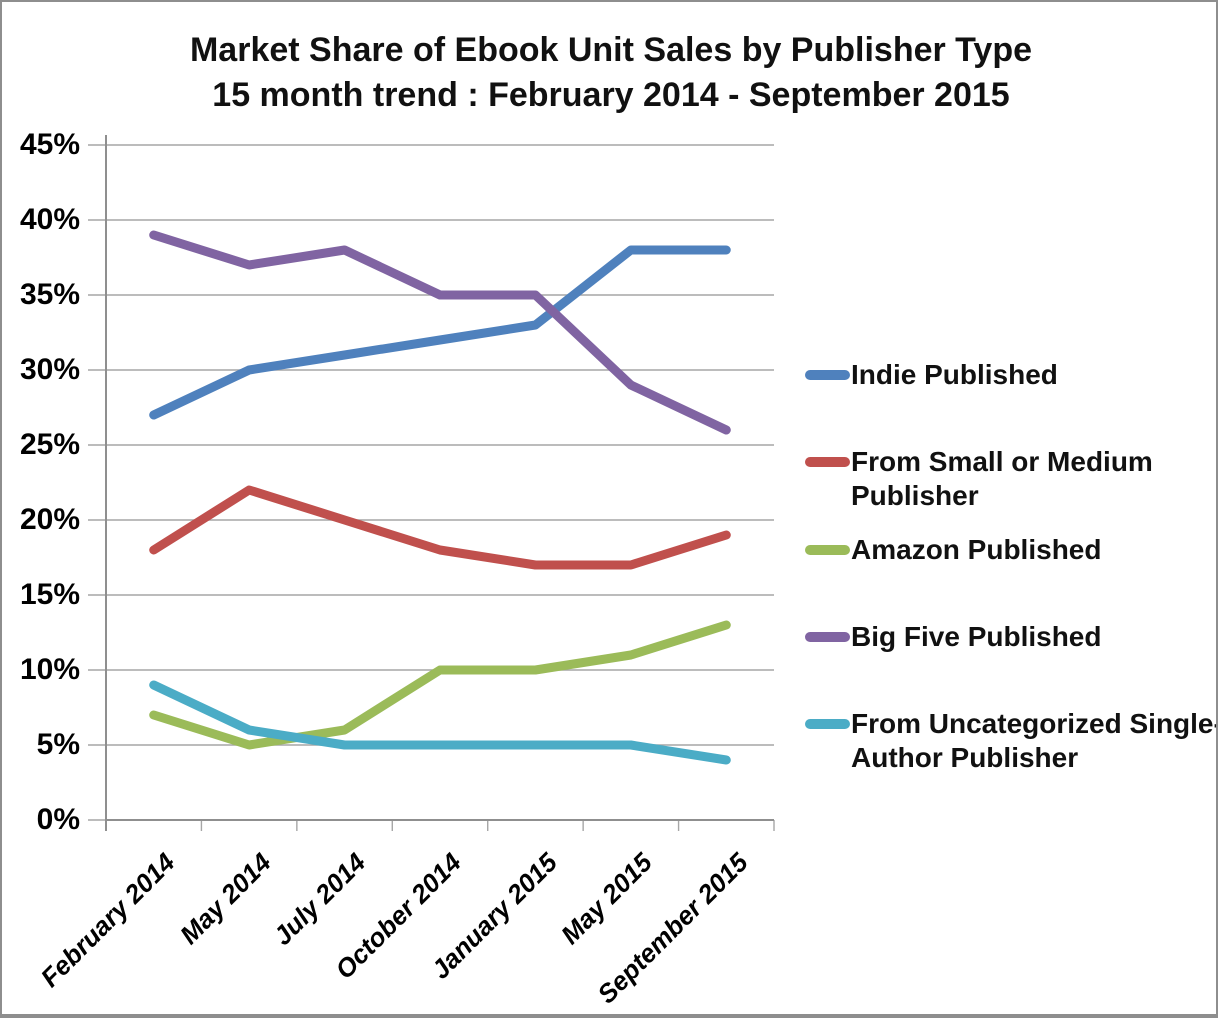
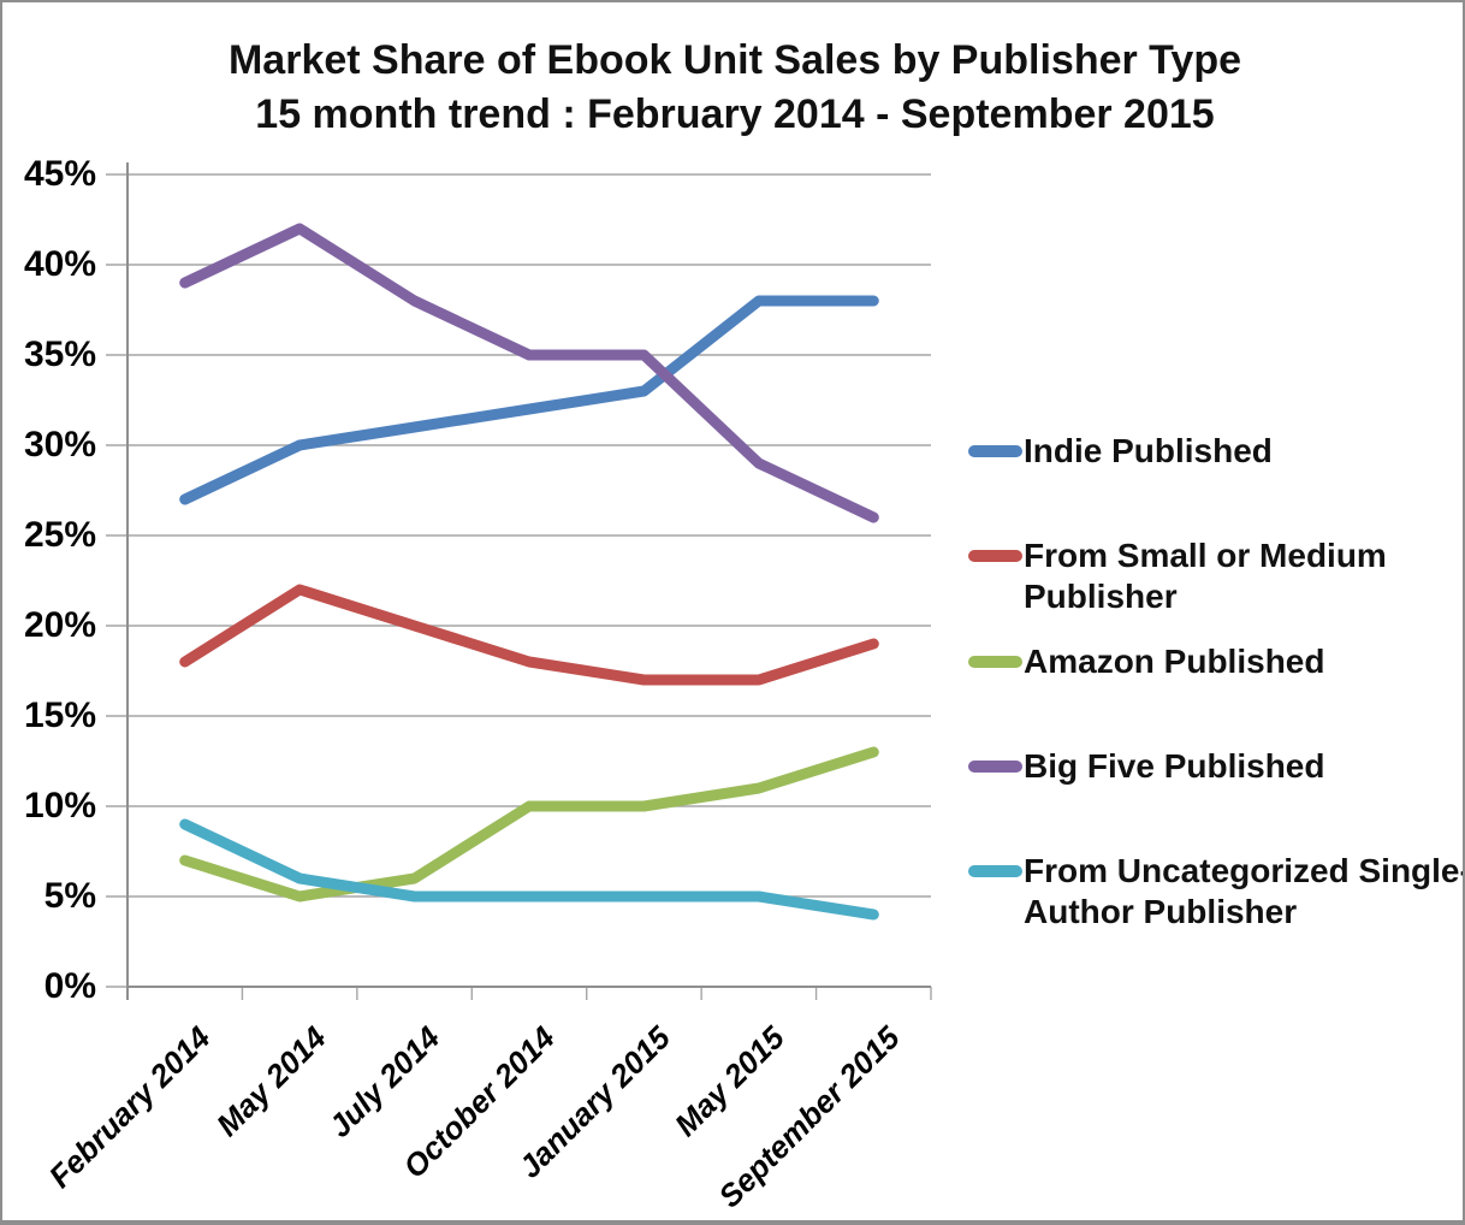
Big Five Published/May 2014: 37% -> 42%
